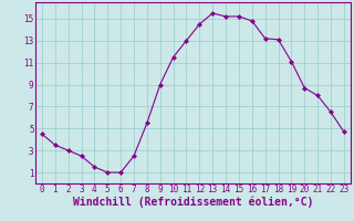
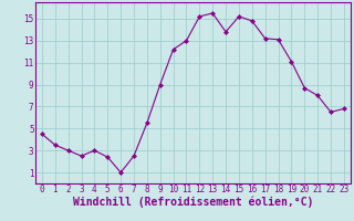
4: 1.5 -> 3.0
5: 1.0 -> 2.4
10: 11.5 -> 12.2
12: 14.5 -> 15.2
14: 15.2 -> 13.8
23: 4.7 -> 6.8
